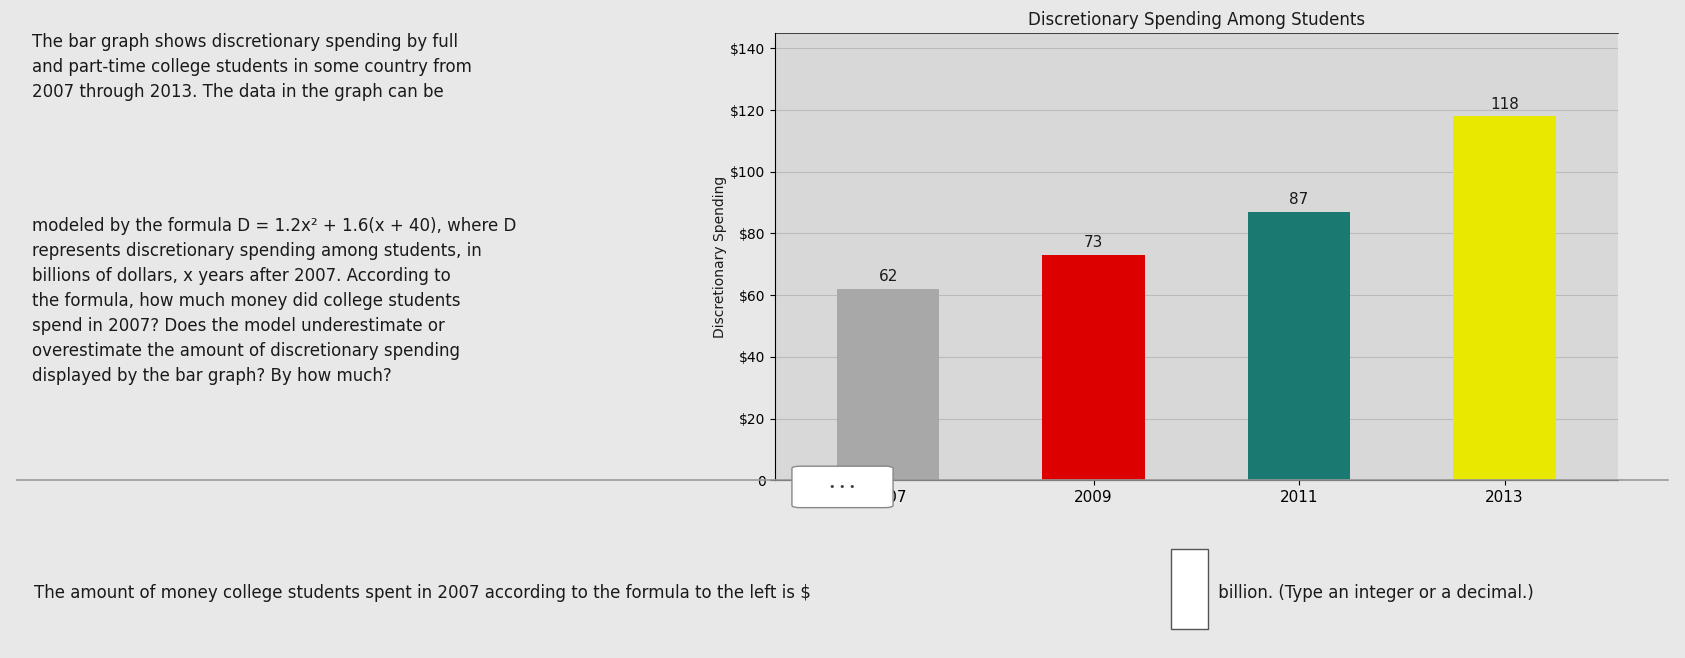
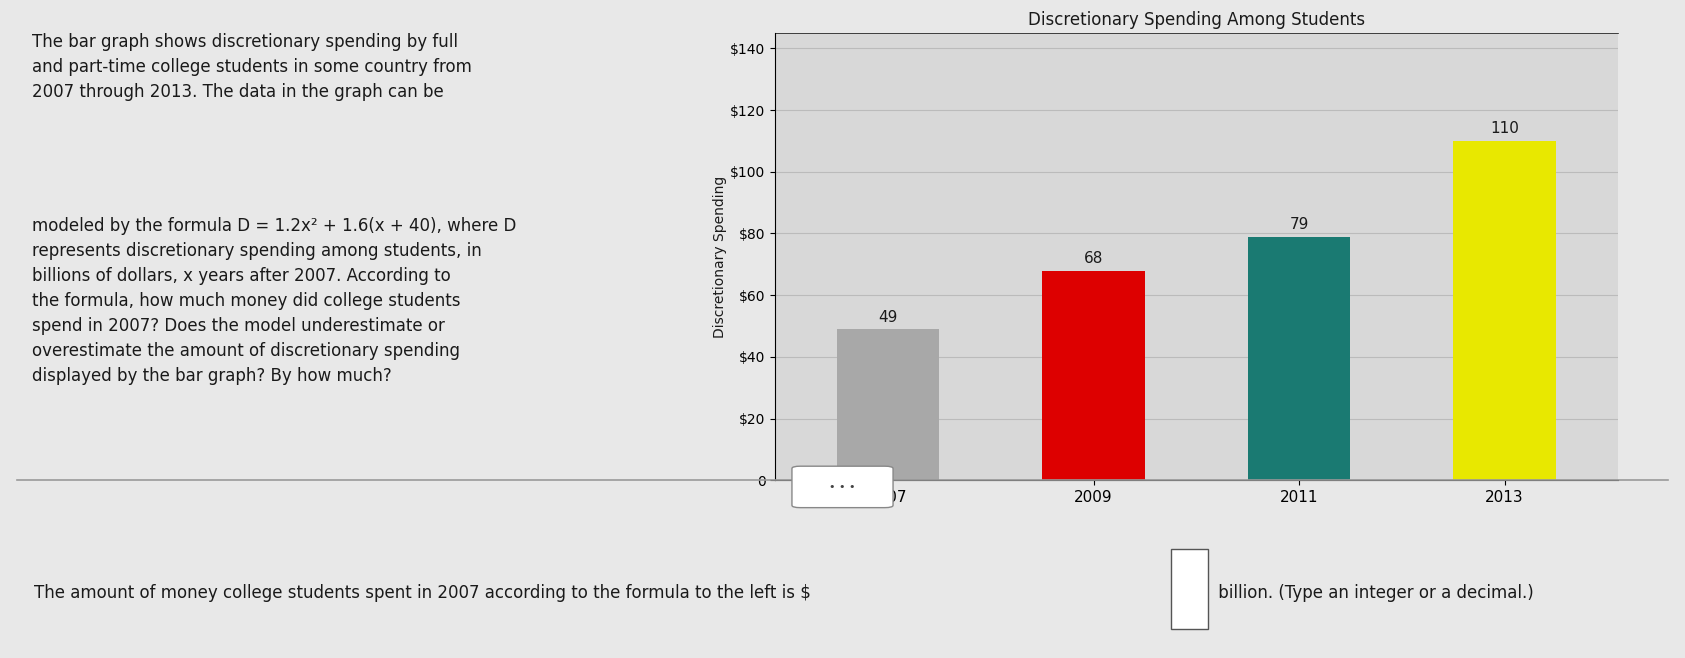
2007: 62 -> 49
2009: 73 -> 68
2011: 87 -> 79
2013: 118 -> 110
